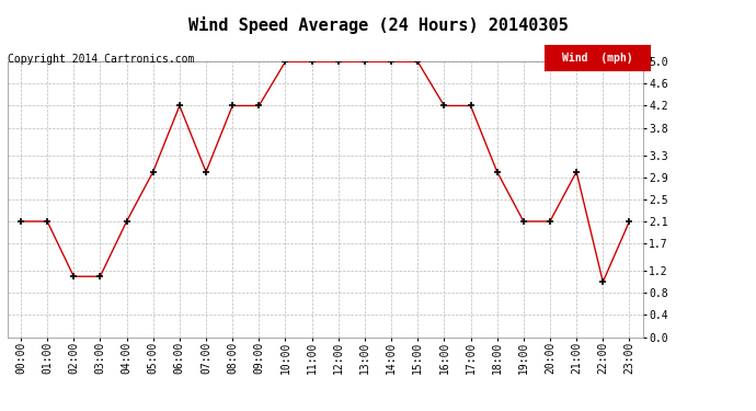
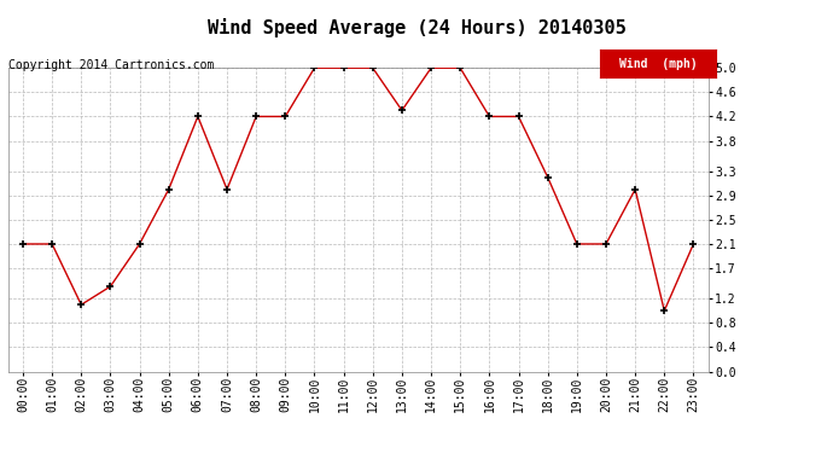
03:00: 1.1 -> 1.4
13:00: 5.0 -> 4.3
18:00: 3.0 -> 3.2
